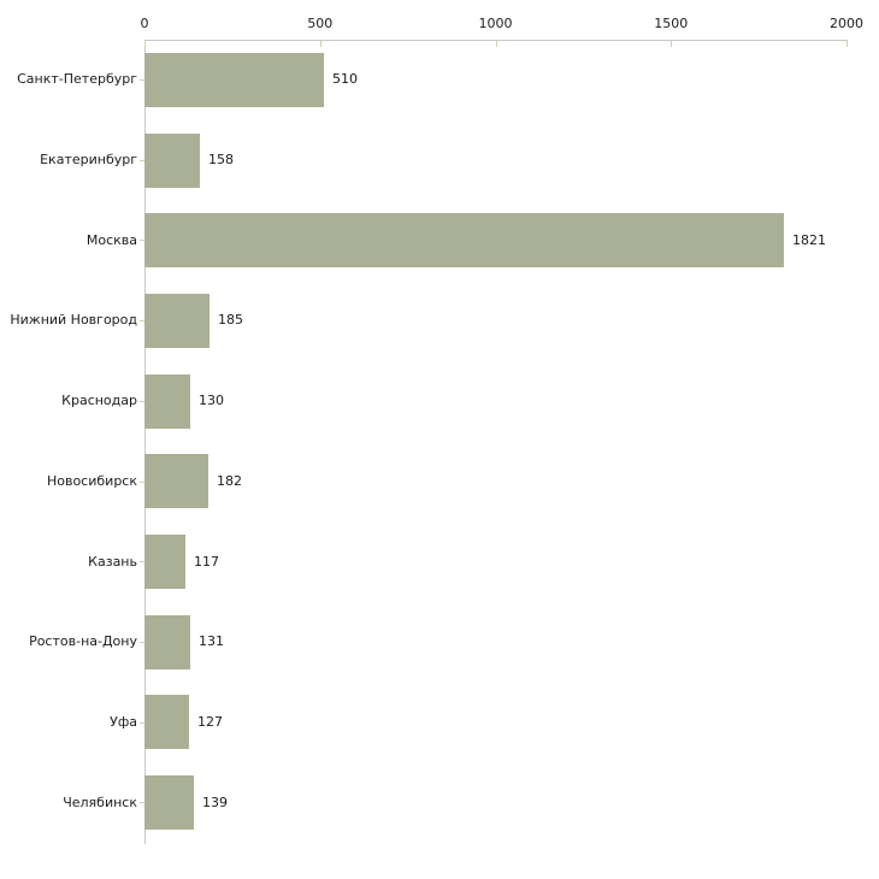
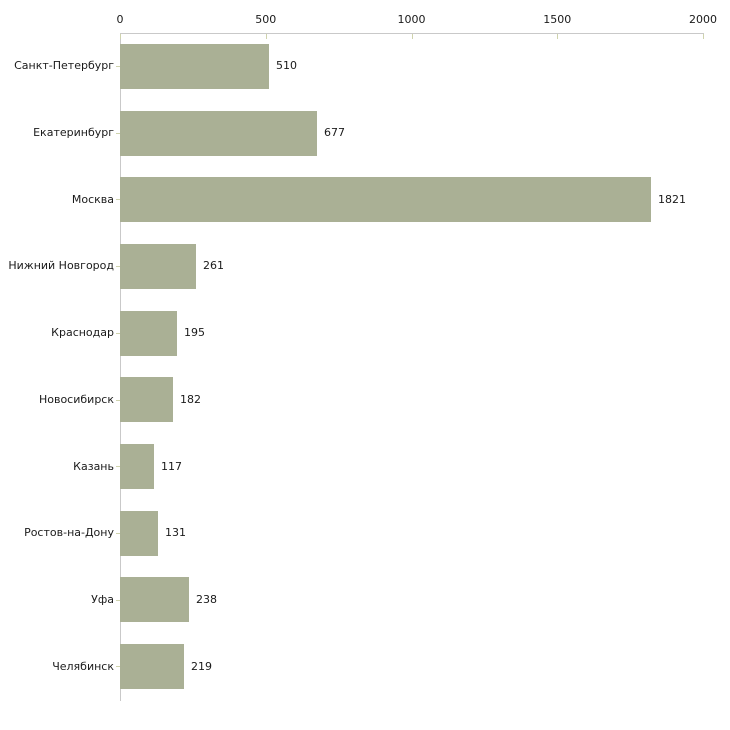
Екатеринбург: 158 -> 677
Нижний Новгород: 185 -> 261
Краснодар: 130 -> 195
Уфа: 127 -> 238
Челябинск: 139 -> 219
